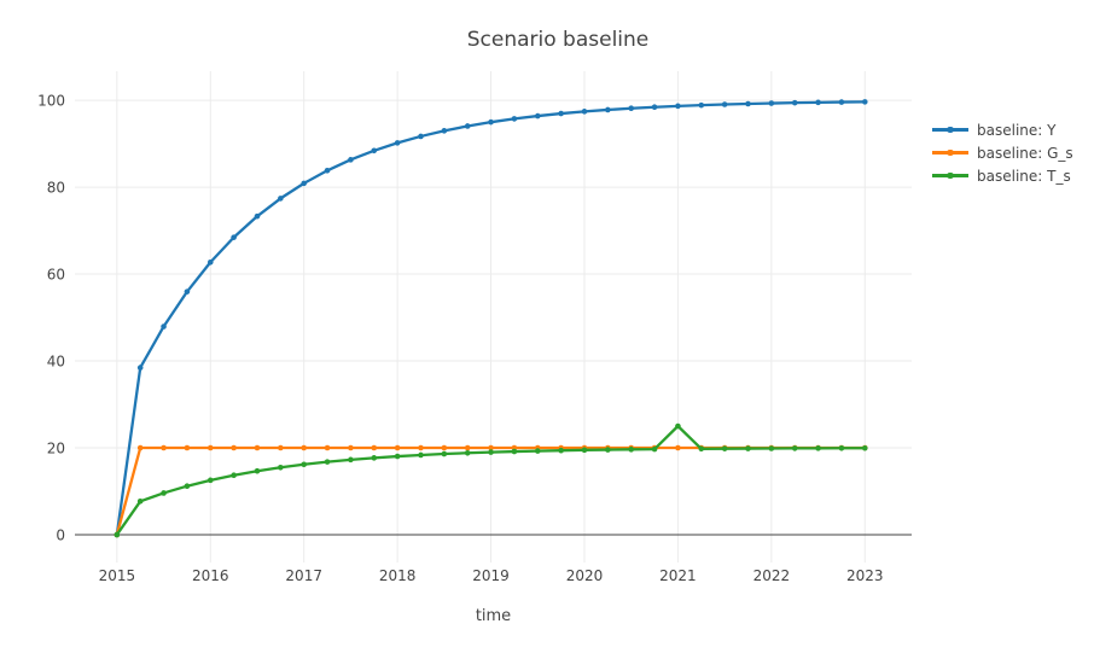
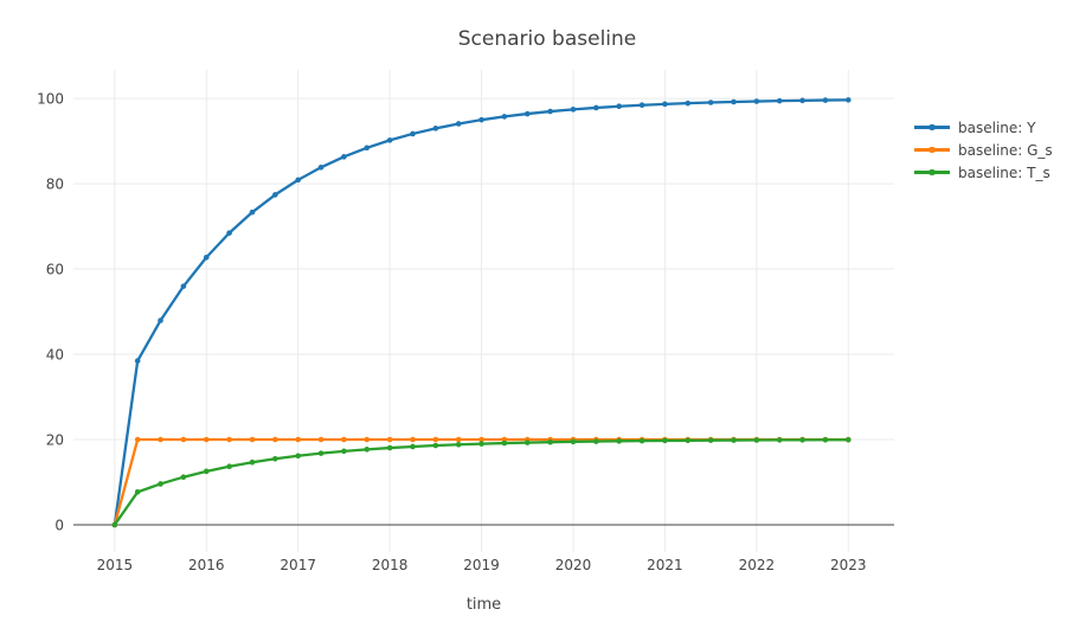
baseline: T_s/2021: 25 -> 20
